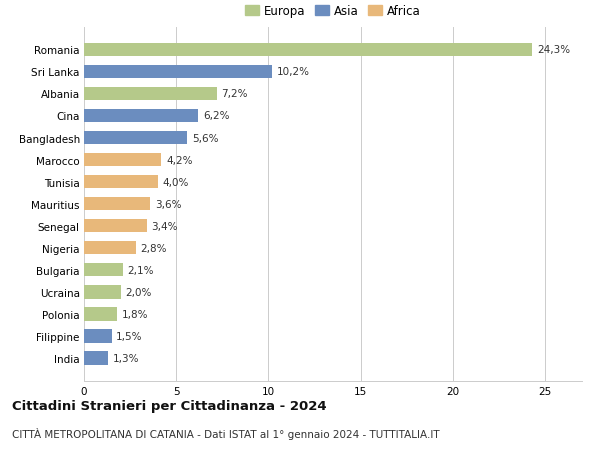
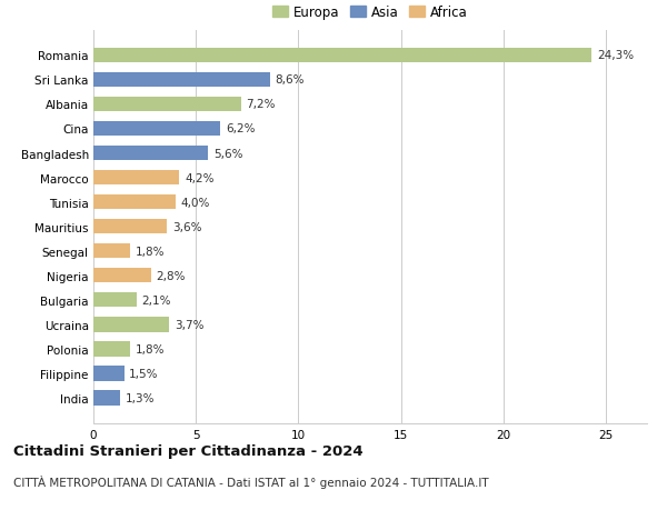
Sri Lanka: 10,2% -> 8,6%
Senegal: 3,4% -> 1,8%
Ucraina: 2,0% -> 3,7%
